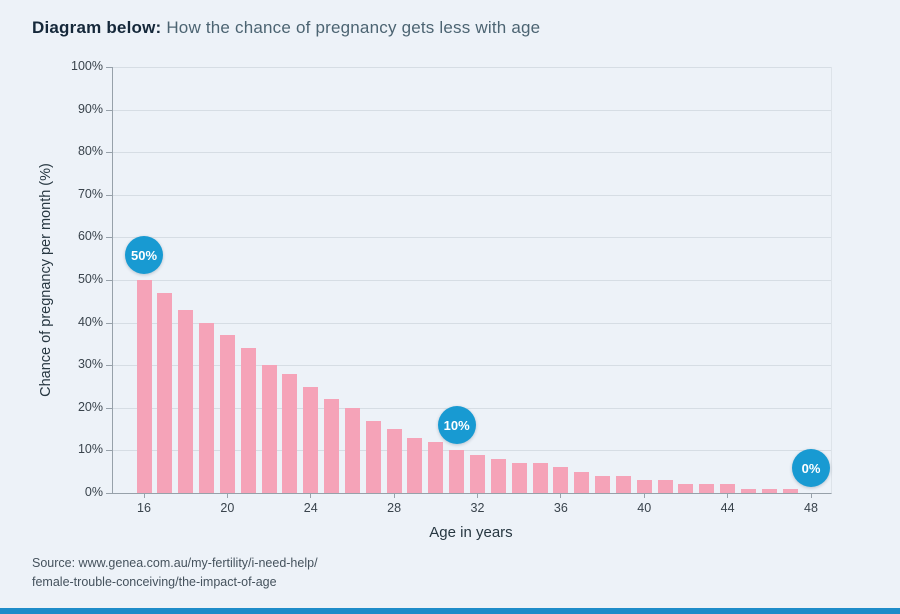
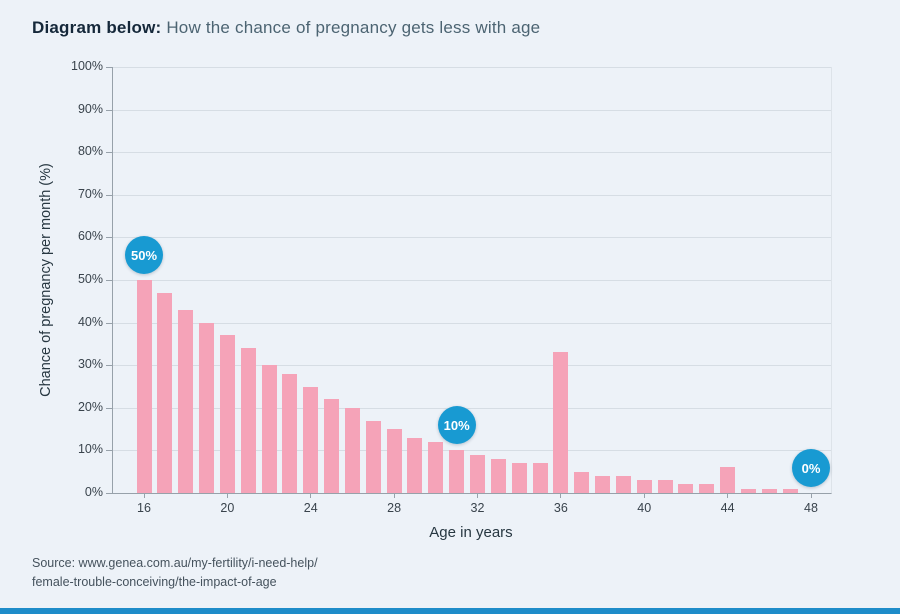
36: 6% -> 33%
44: 2% -> 6%
